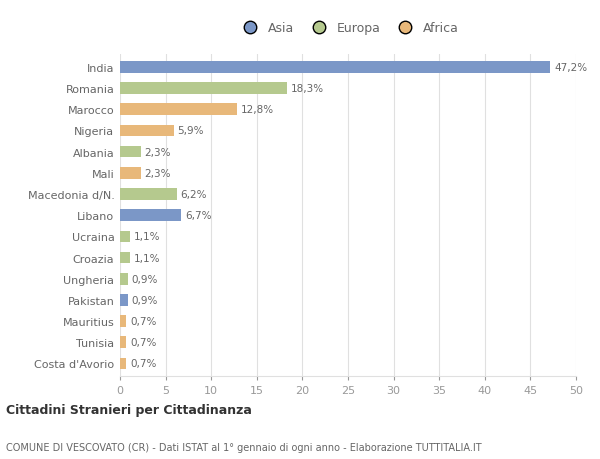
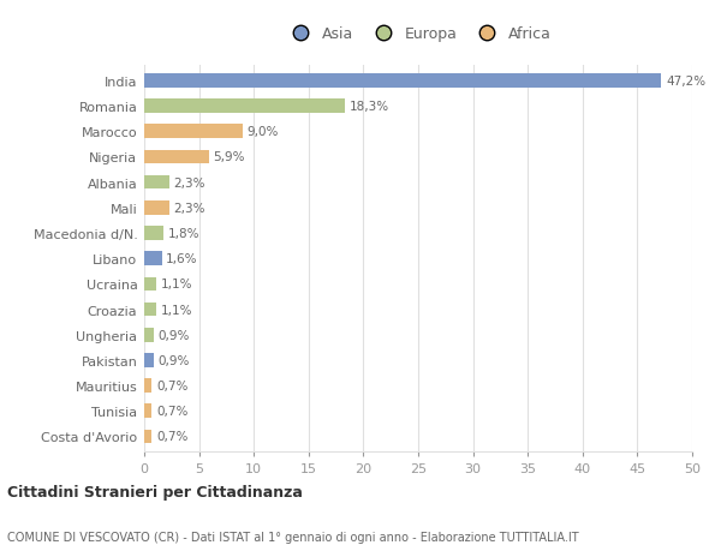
Marocco: 12,8% -> 9,0%
Macedonia d/N.: 6,2% -> 1,8%
Libano: 6,7% -> 1,6%
